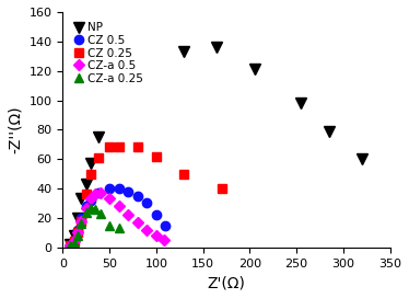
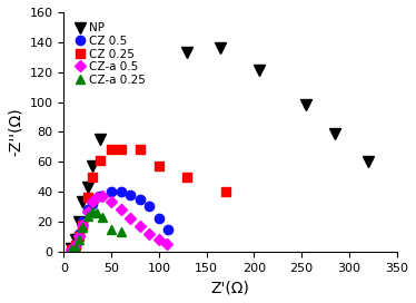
CZ 0.25/100: 62 -> 57
